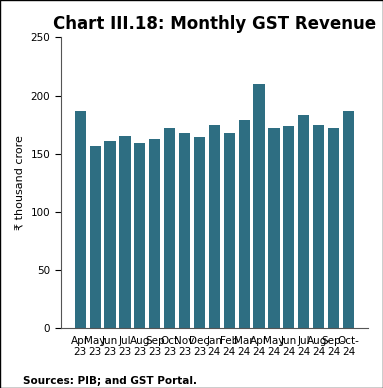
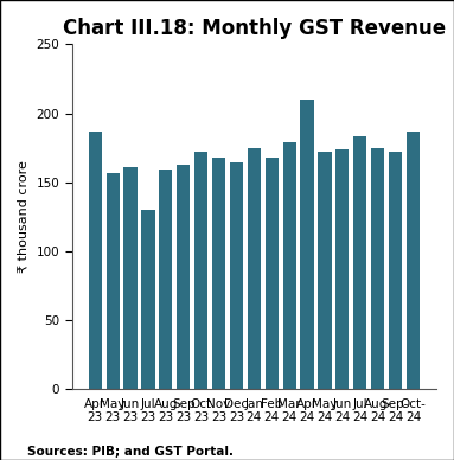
Jul 23: 165 -> 130
